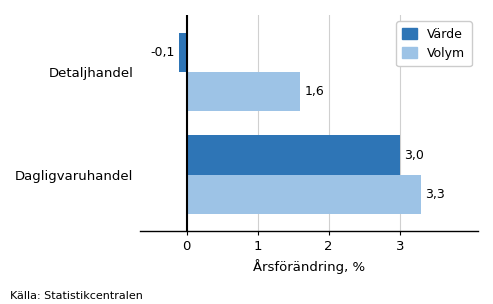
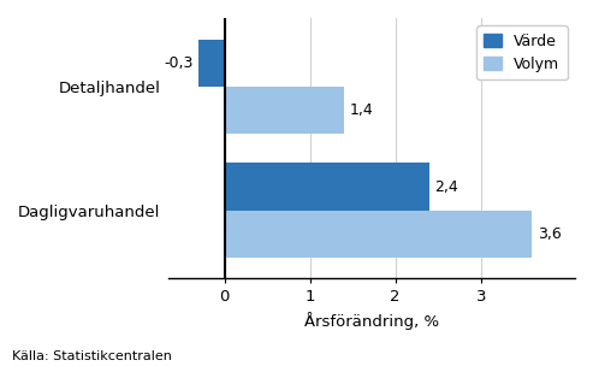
Värde/Detaljhandel: -0,1 -> -0,3
Volym/Detaljhandel: 1,6 -> 1,4
Värde/Dagligvaruhandel: 3,0 -> 2,4
Volym/Dagligvaruhandel: 3,3 -> 3,6
